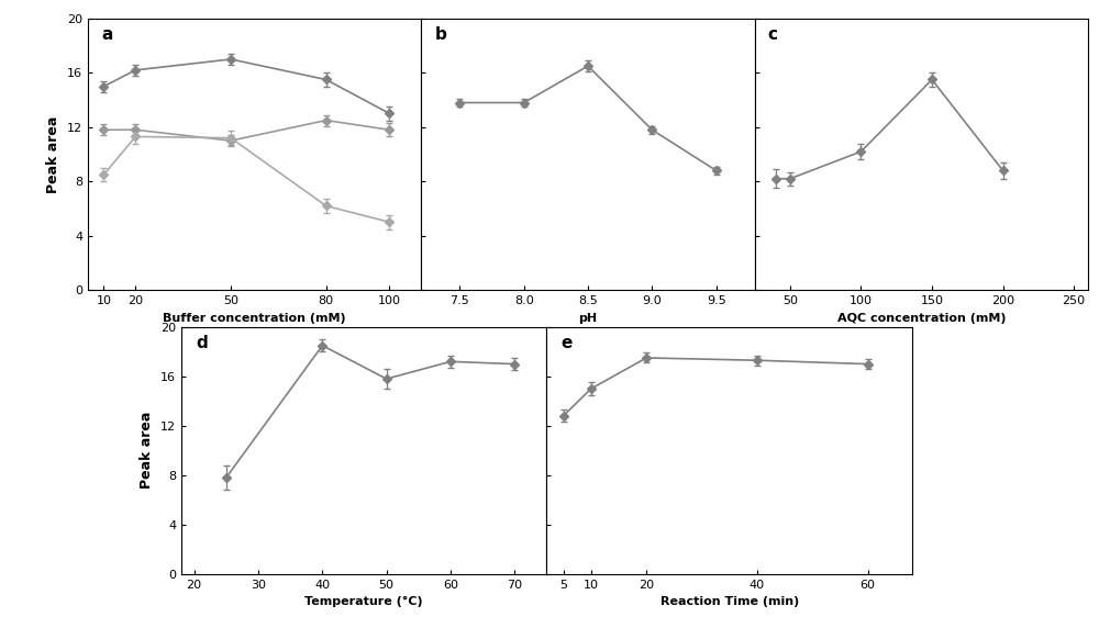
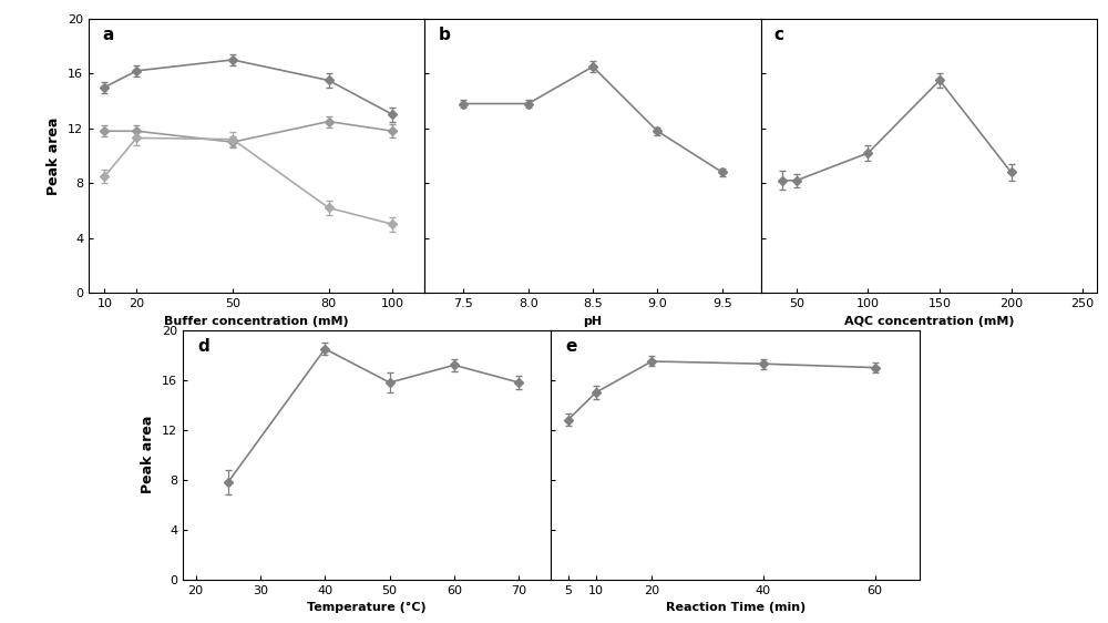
70: 17.0 -> 15.8
